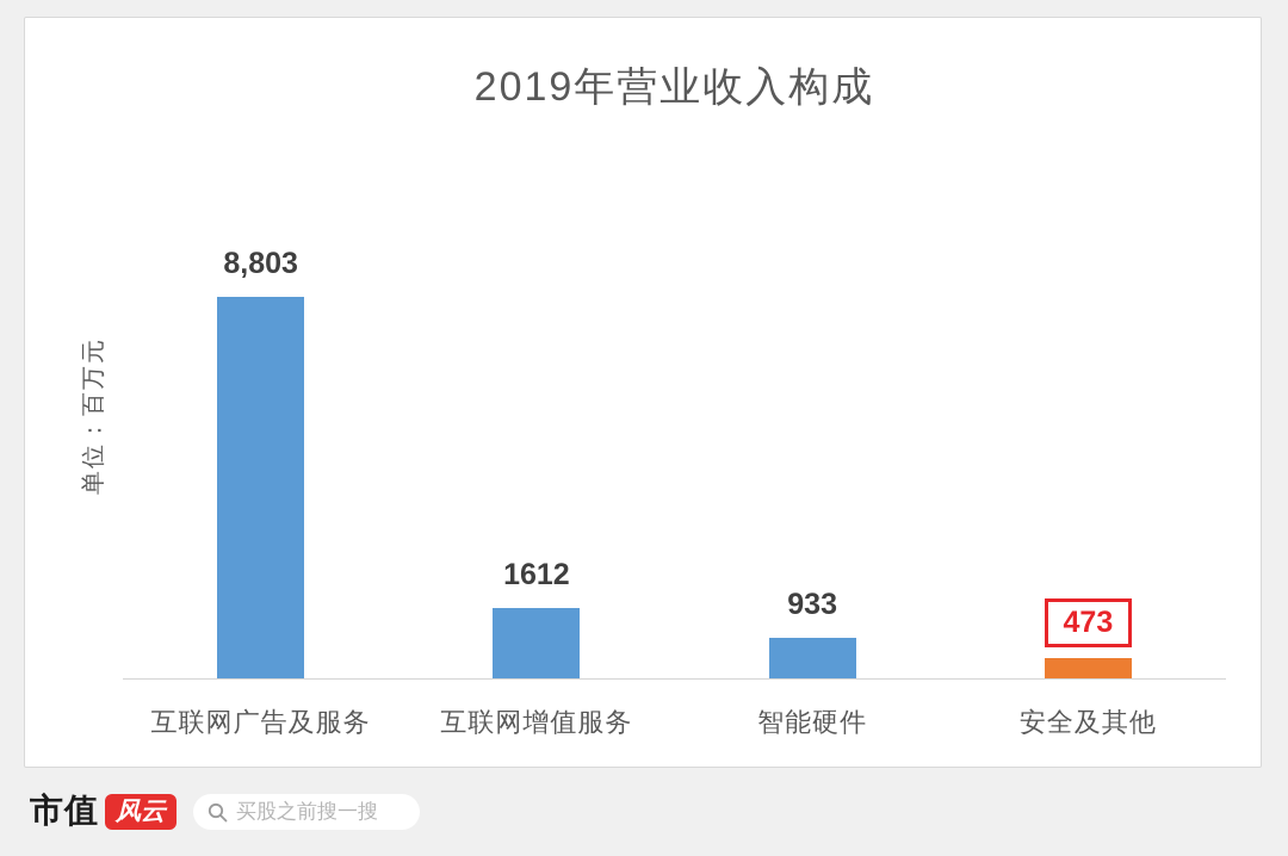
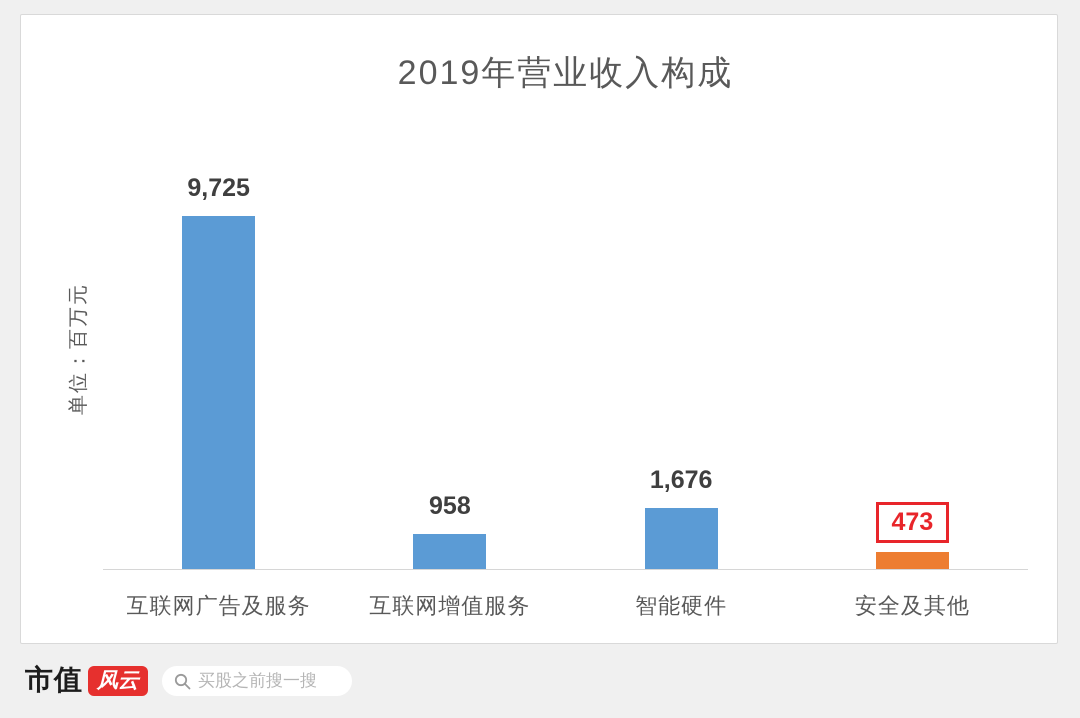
互联网广告及服务: 8,803 -> 9,725
互联网增值服务: 1612 -> 958
智能硬件: 933 -> 1,676
